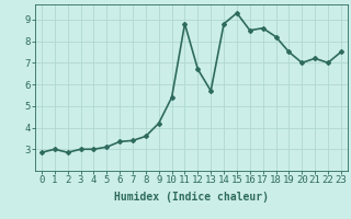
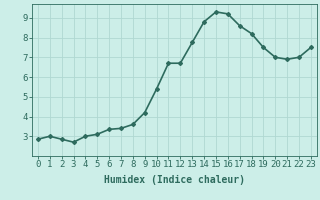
3: 3.0 -> 2.7
11: 8.8 -> 6.7
13: 5.7 -> 7.8
16: 8.5 -> 9.2
21: 7.2 -> 6.9
